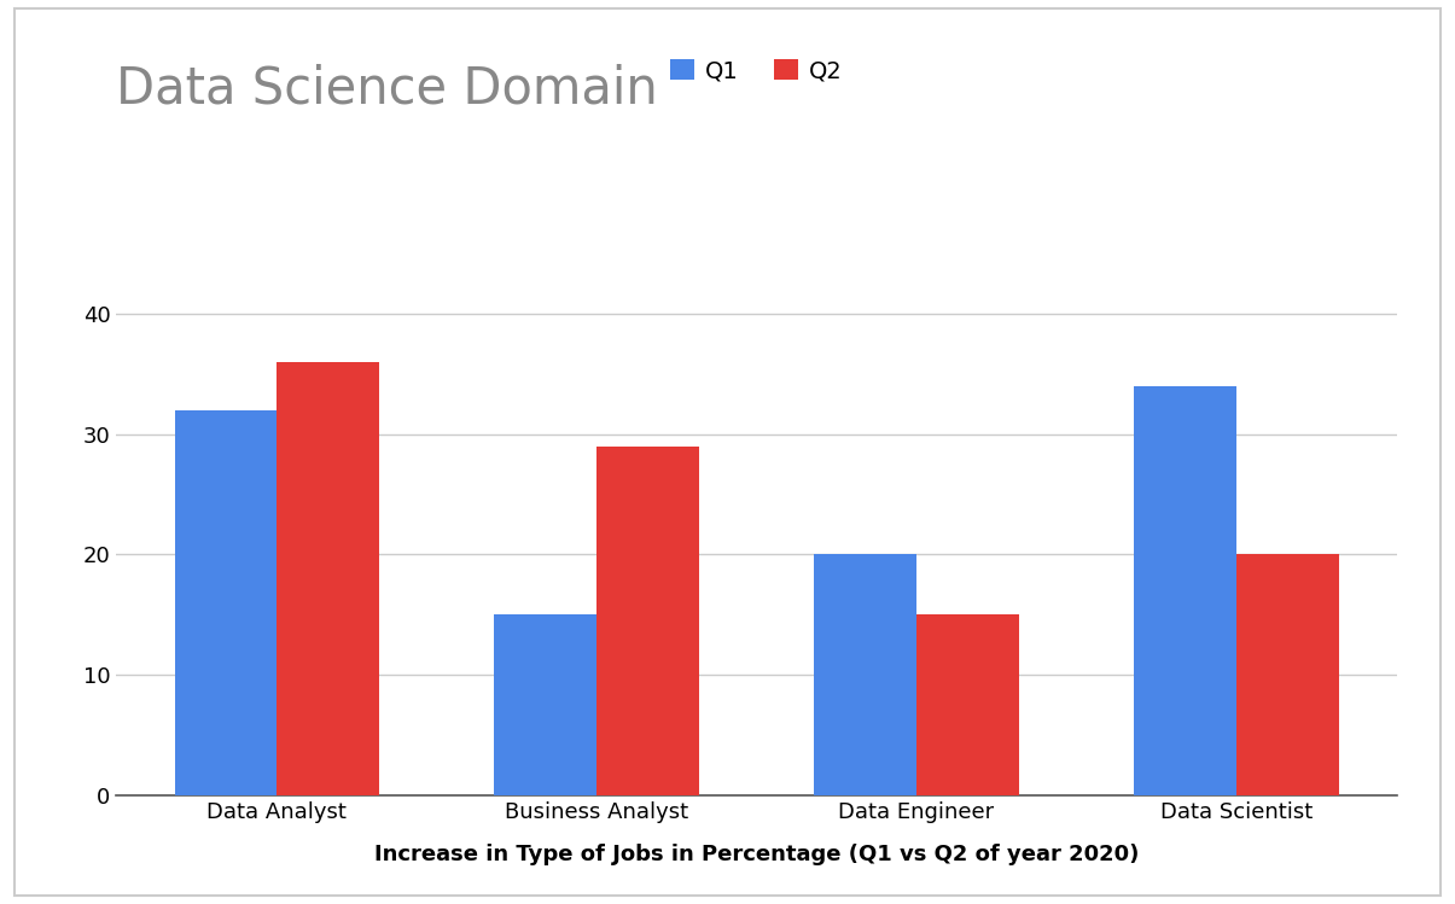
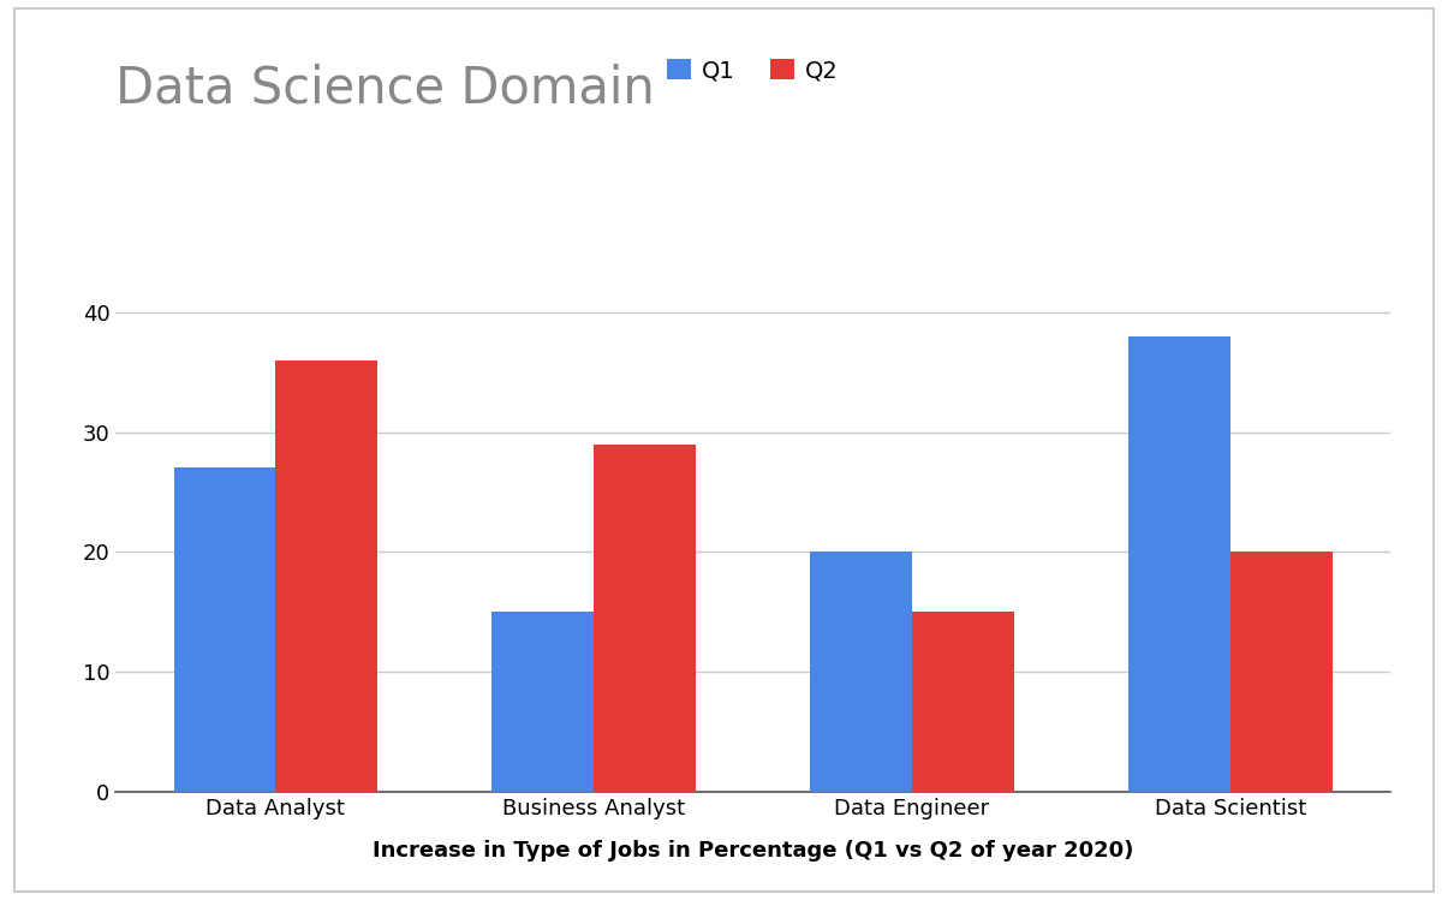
Q1/Data Analyst: 32 -> 27
Q1/Data Scientist: 34 -> 38
